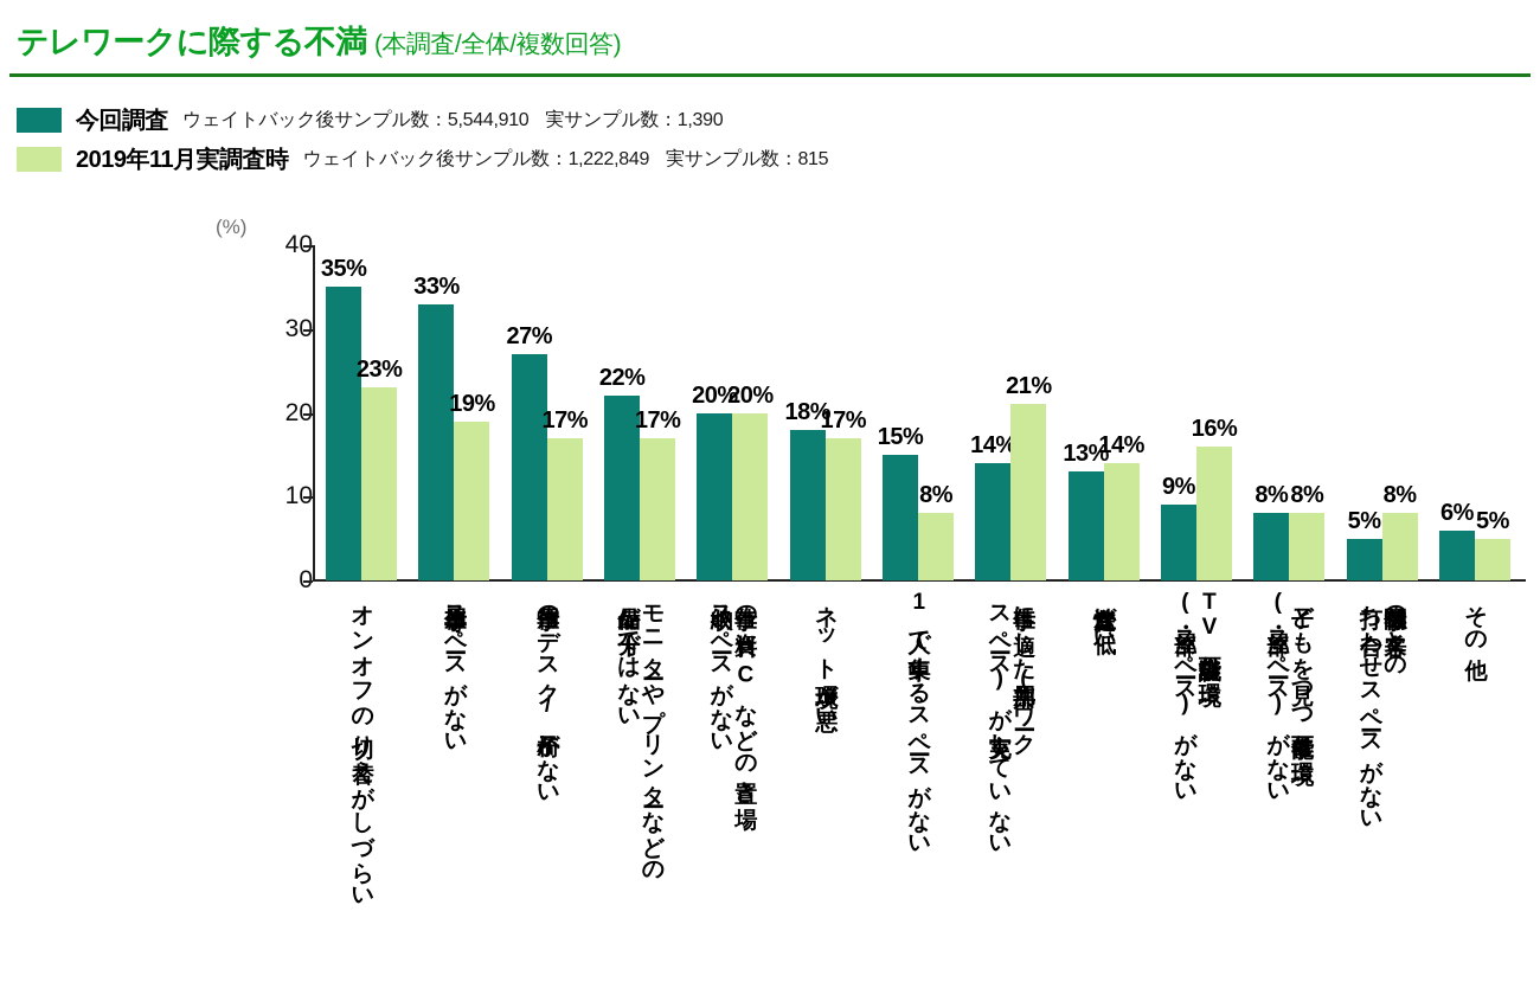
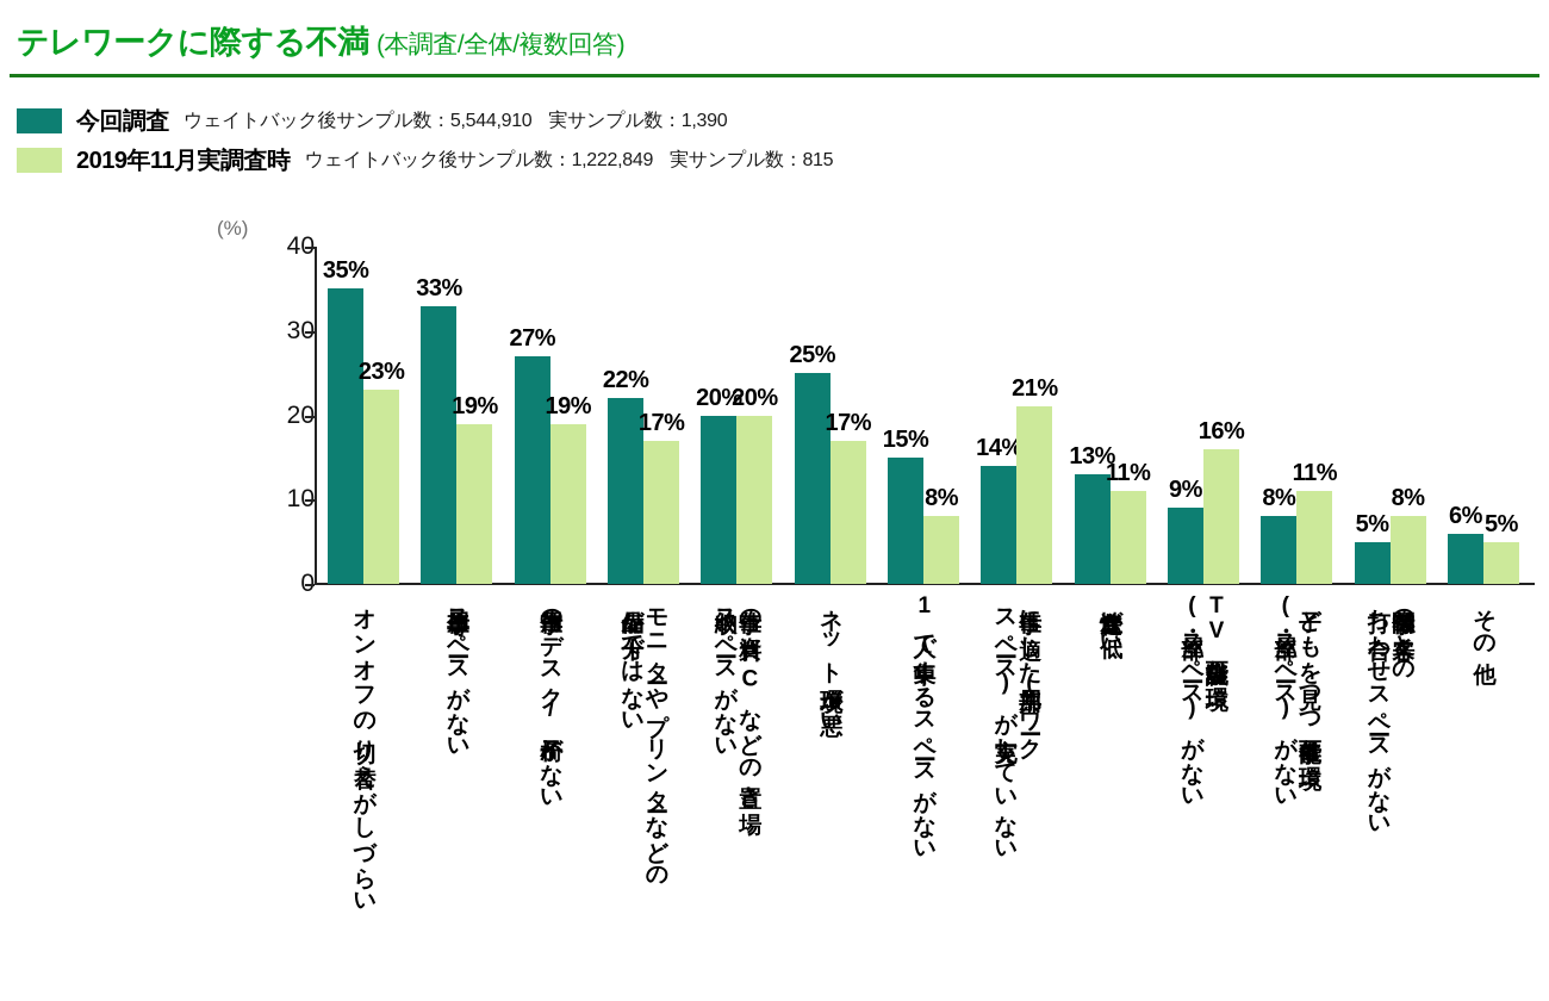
2019年11月実調査時/仕事用のデスク/椅子がない: 17% -> 19%
今回調査/ネット環境が悪い: 18% -> 25%
2019年11月実調査時/遮音性が低い: 14% -> 11%
2019年11月実調査時/子どもを見つつ仕事可能な環境 (部屋・スペース)がない: 8% -> 11%
